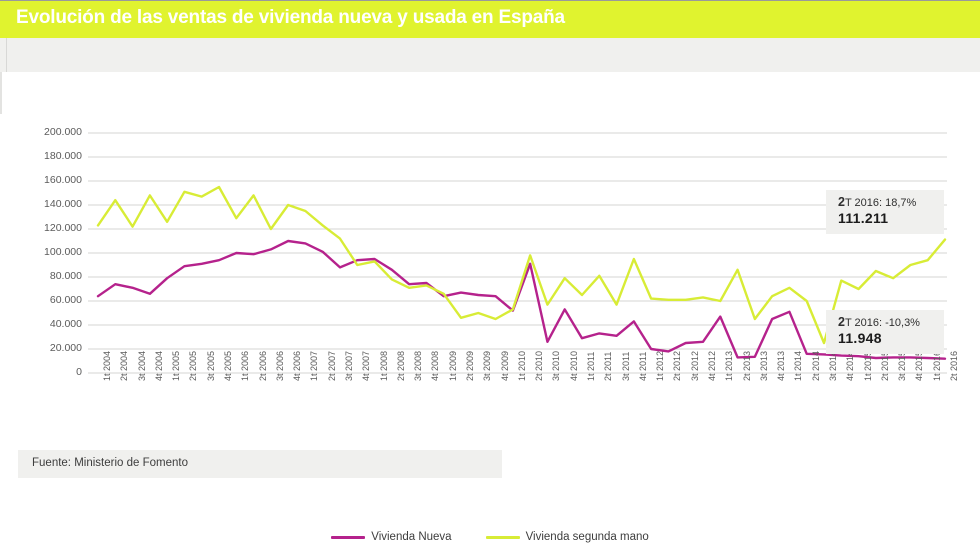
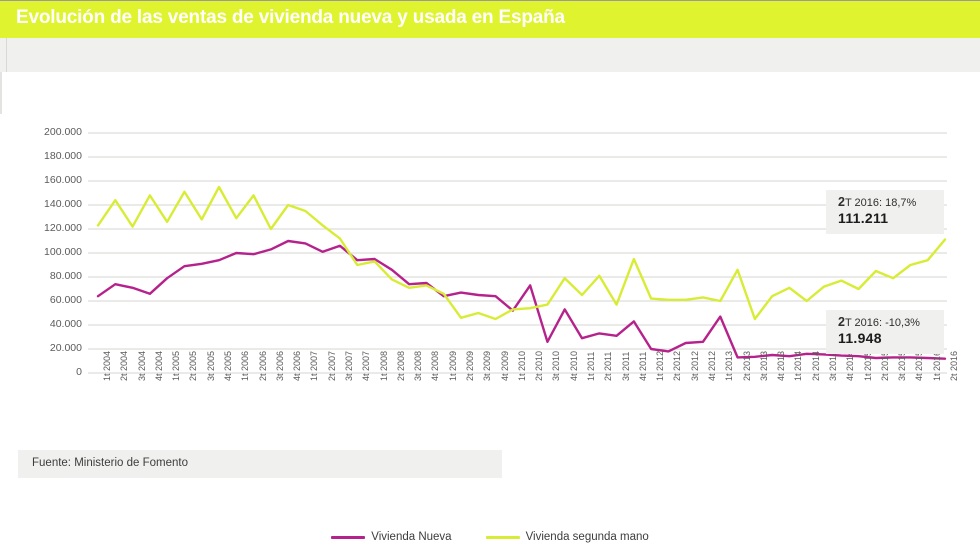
Vivienda segunda mano/3t 2005: 147000 -> 128000
Vivienda Nueva/3t 2007: 88000 -> 106000
Vivienda Nueva/2t 2010: 91000 -> 73000
Vivienda segunda mano/2t 2010: 98000 -> 54000
Vivienda Nueva/4t 2013: 45000 -> 15000
Vivienda Nueva/1t 2014: 51000 -> 14000
Vivienda segunda mano/3t 2014: 25000 -> 72000
